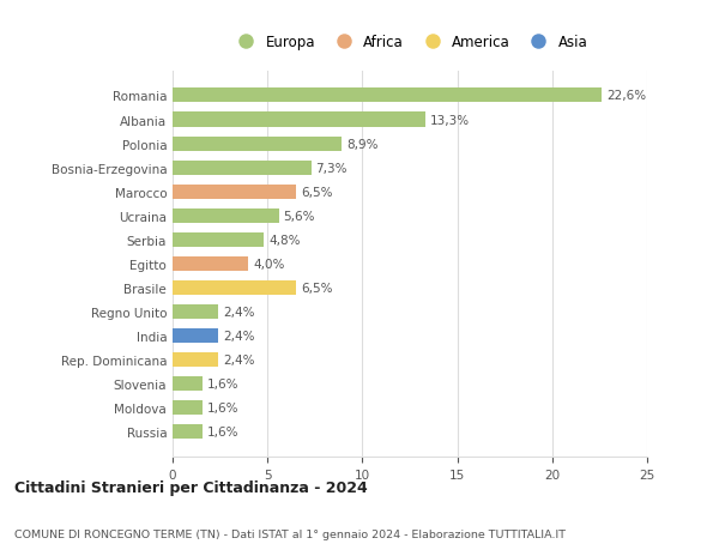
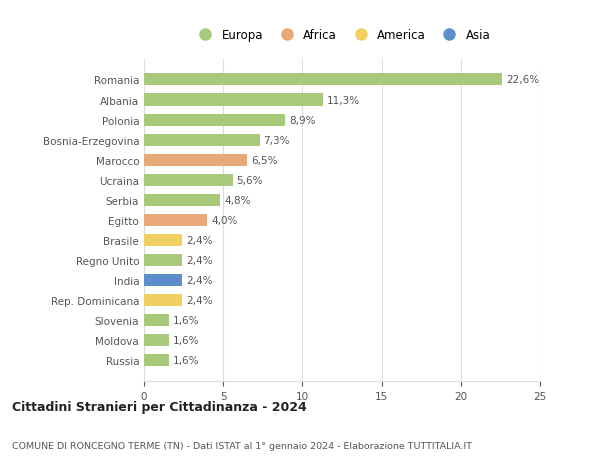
Albania: 13,3% -> 11,3%
Brasile: 6,5% -> 2,4%
